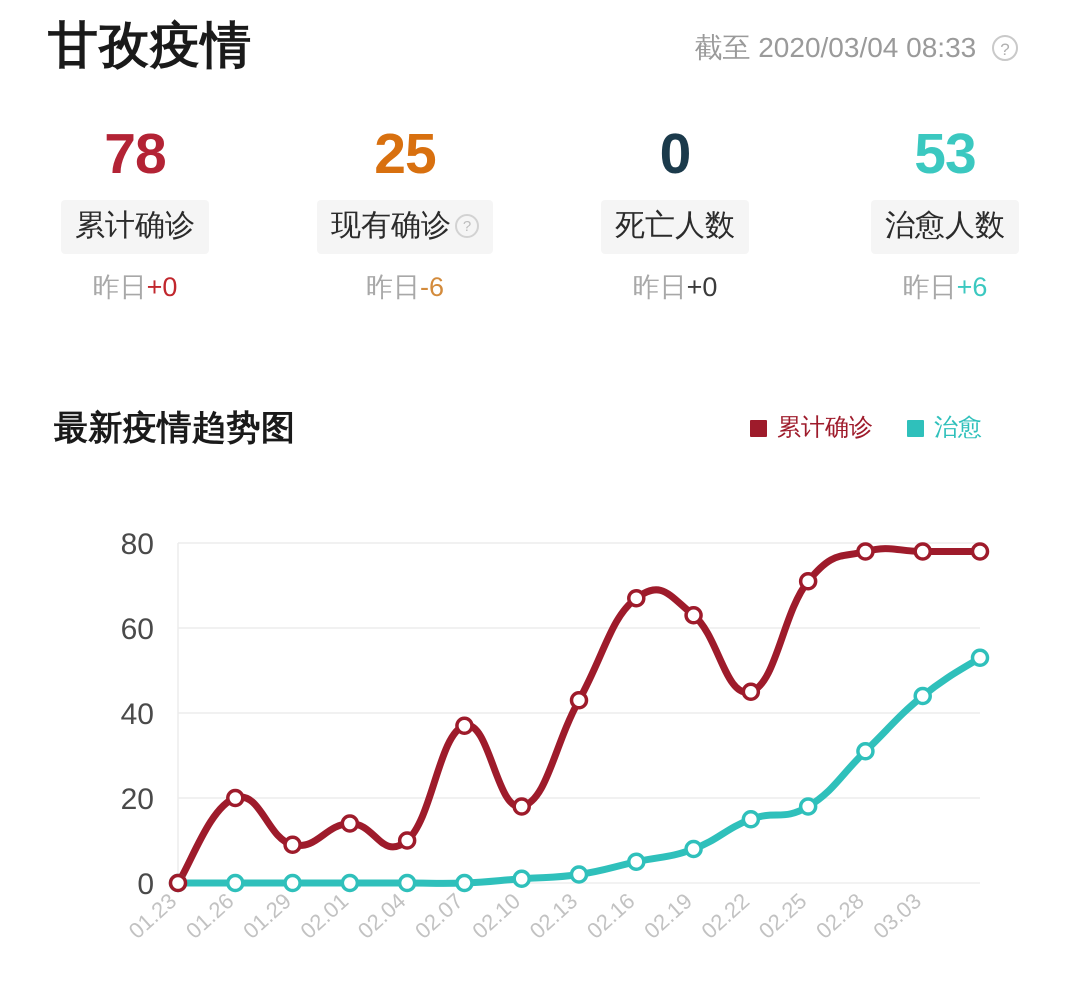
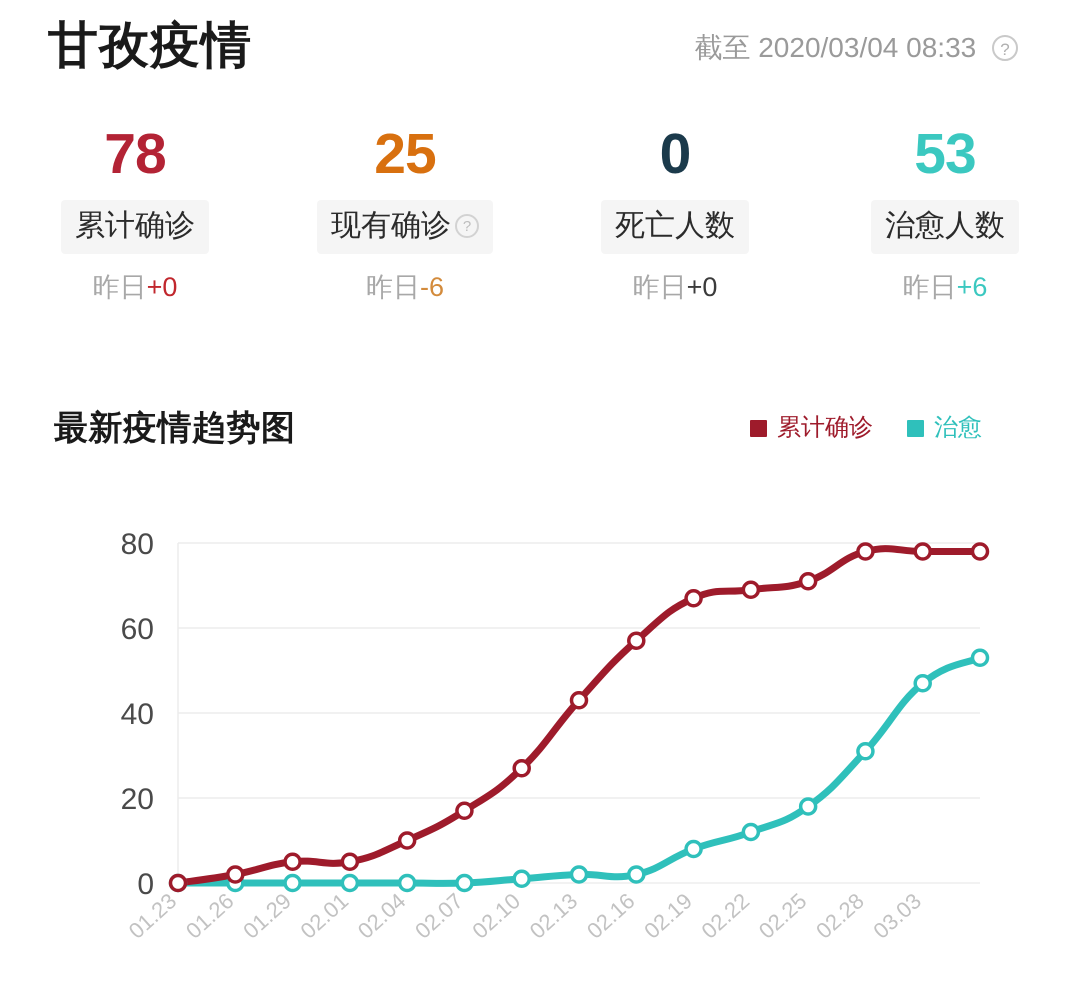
累计确诊/01.26: 20 -> 2
累计确诊/01.29: 9 -> 5
累计确诊/02.01: 14 -> 5
累计确诊/02.07: 37 -> 17
累计确诊/02.10: 18 -> 27
累计确诊/02.16: 67 -> 57
治愈/02.16: 5 -> 2
累计确诊/02.19: 63 -> 67
累计确诊/02.22: 45 -> 69
治愈/02.22: 15 -> 12
治愈/03.03: 44 -> 47
